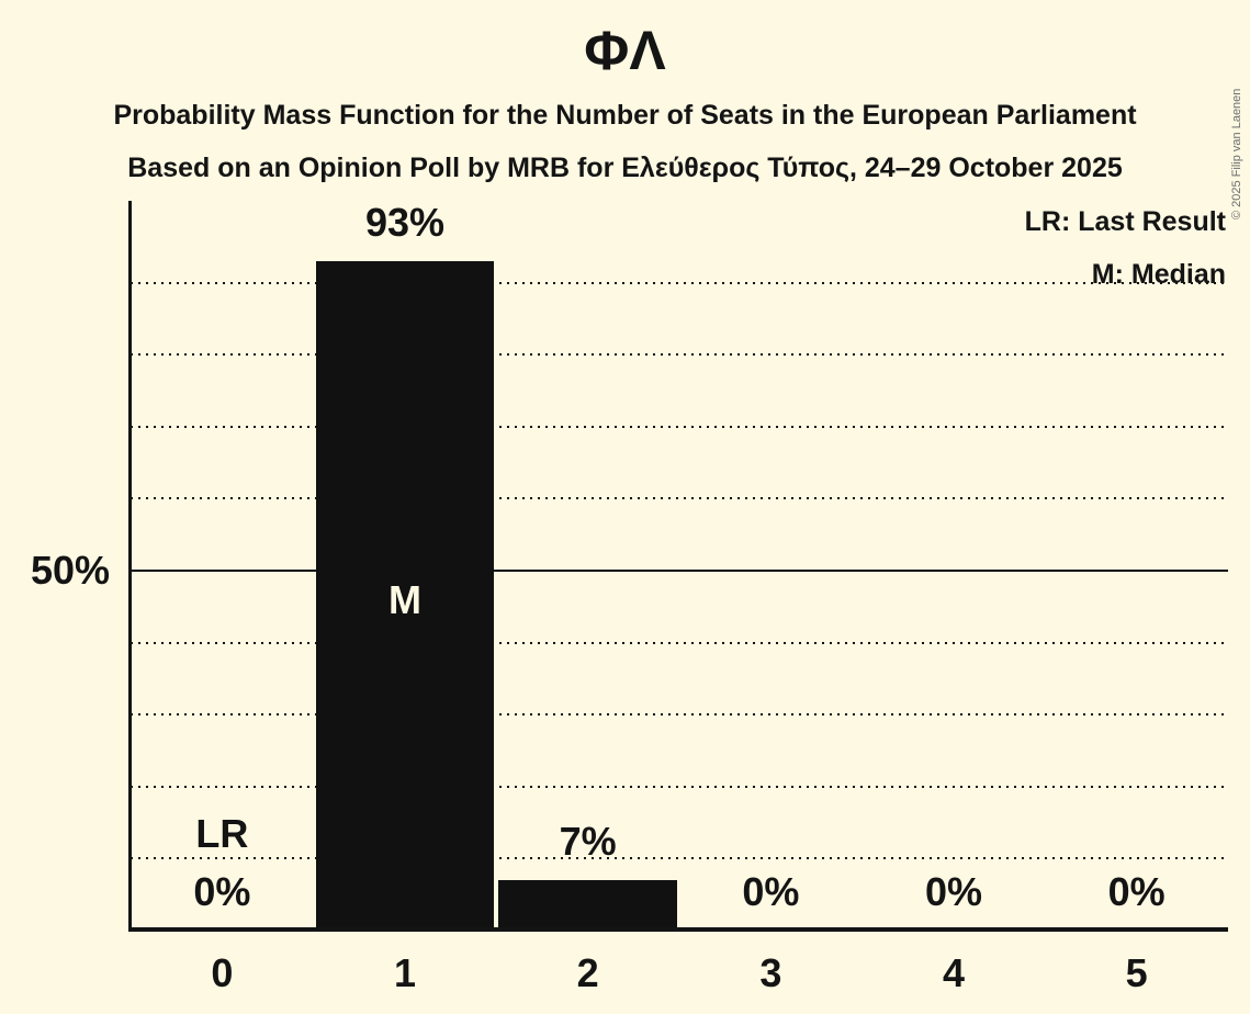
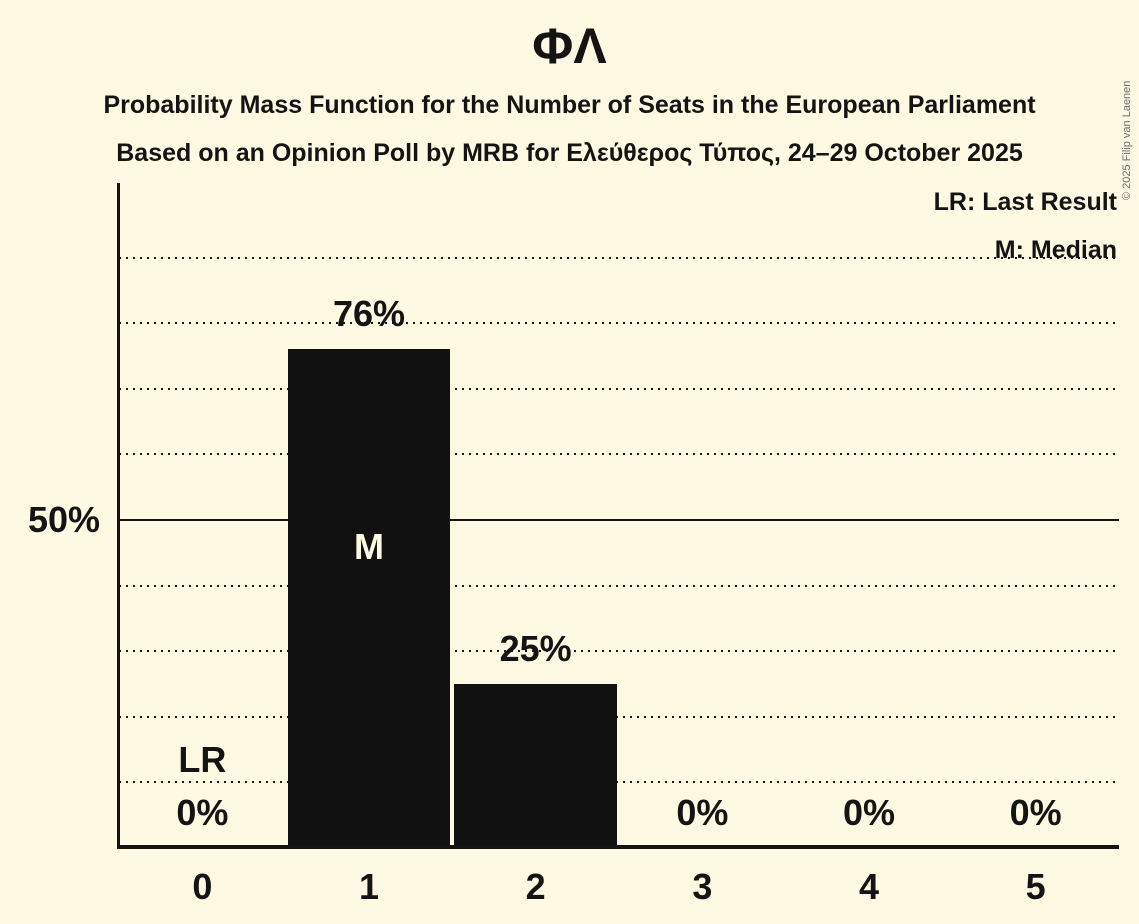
1: 93% -> 76%
2: 7% -> 25%
